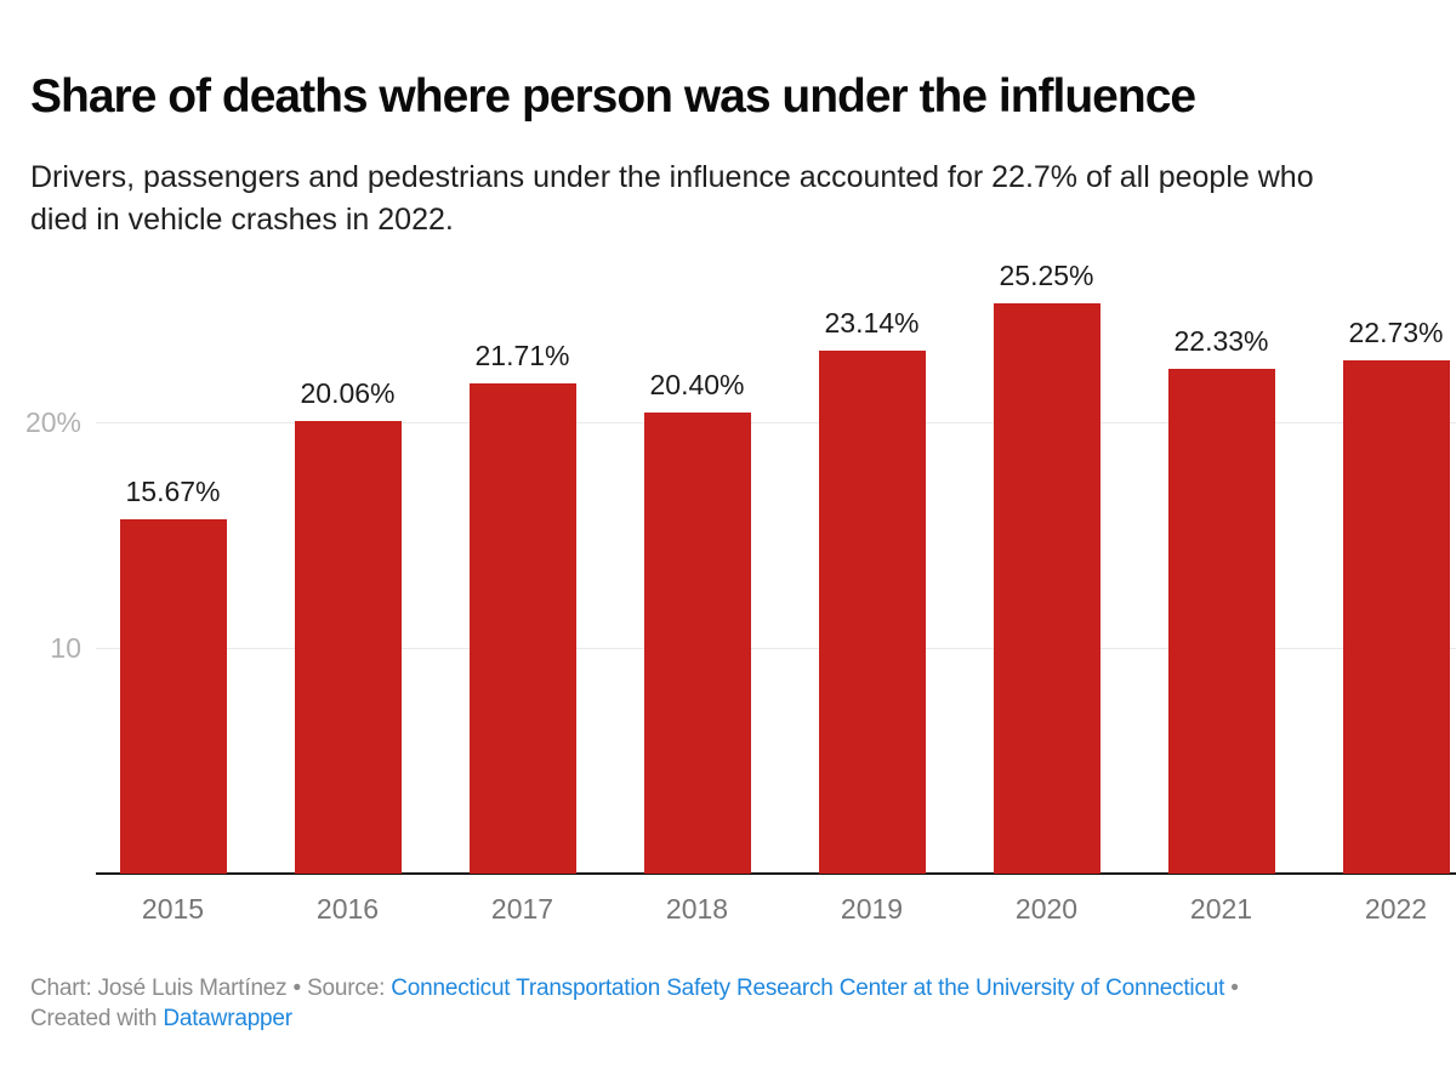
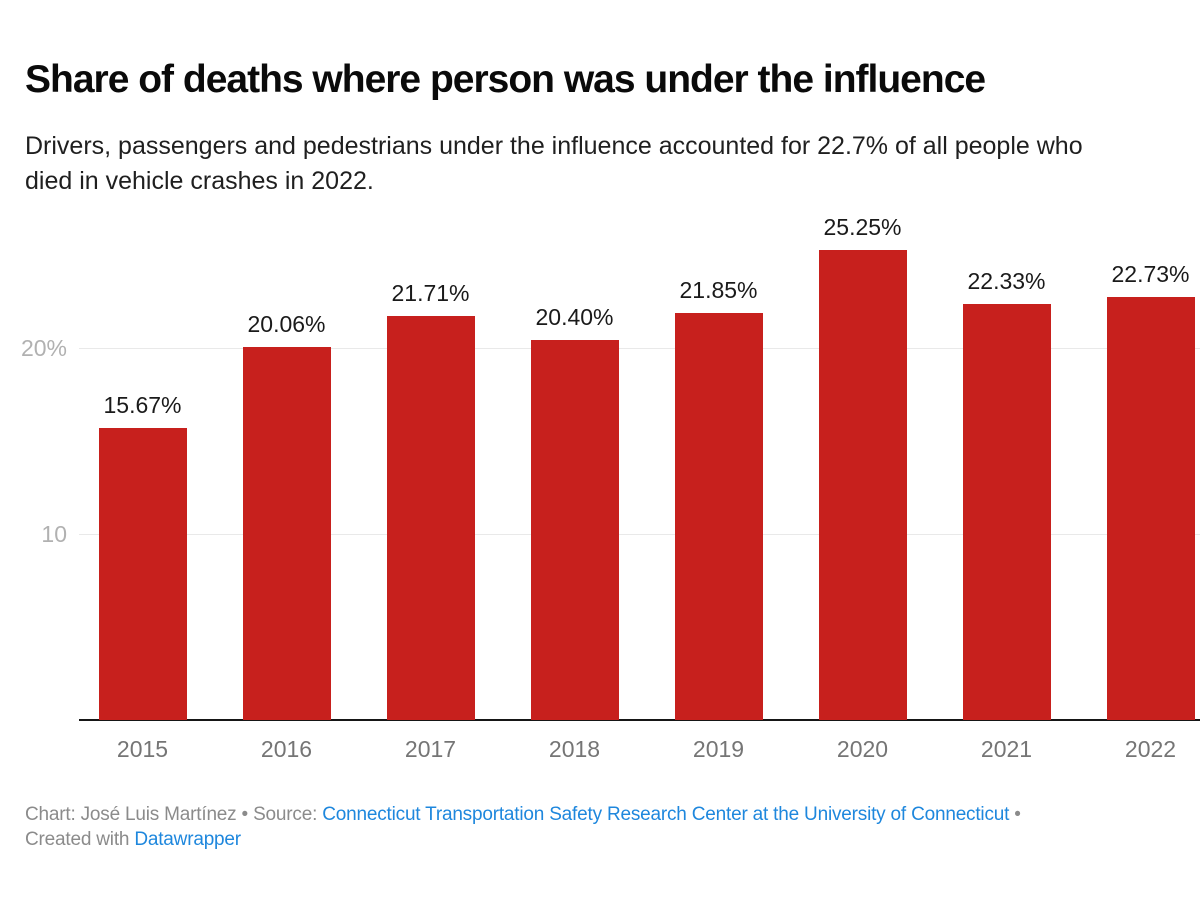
2019: 23.14% -> 21.85%
